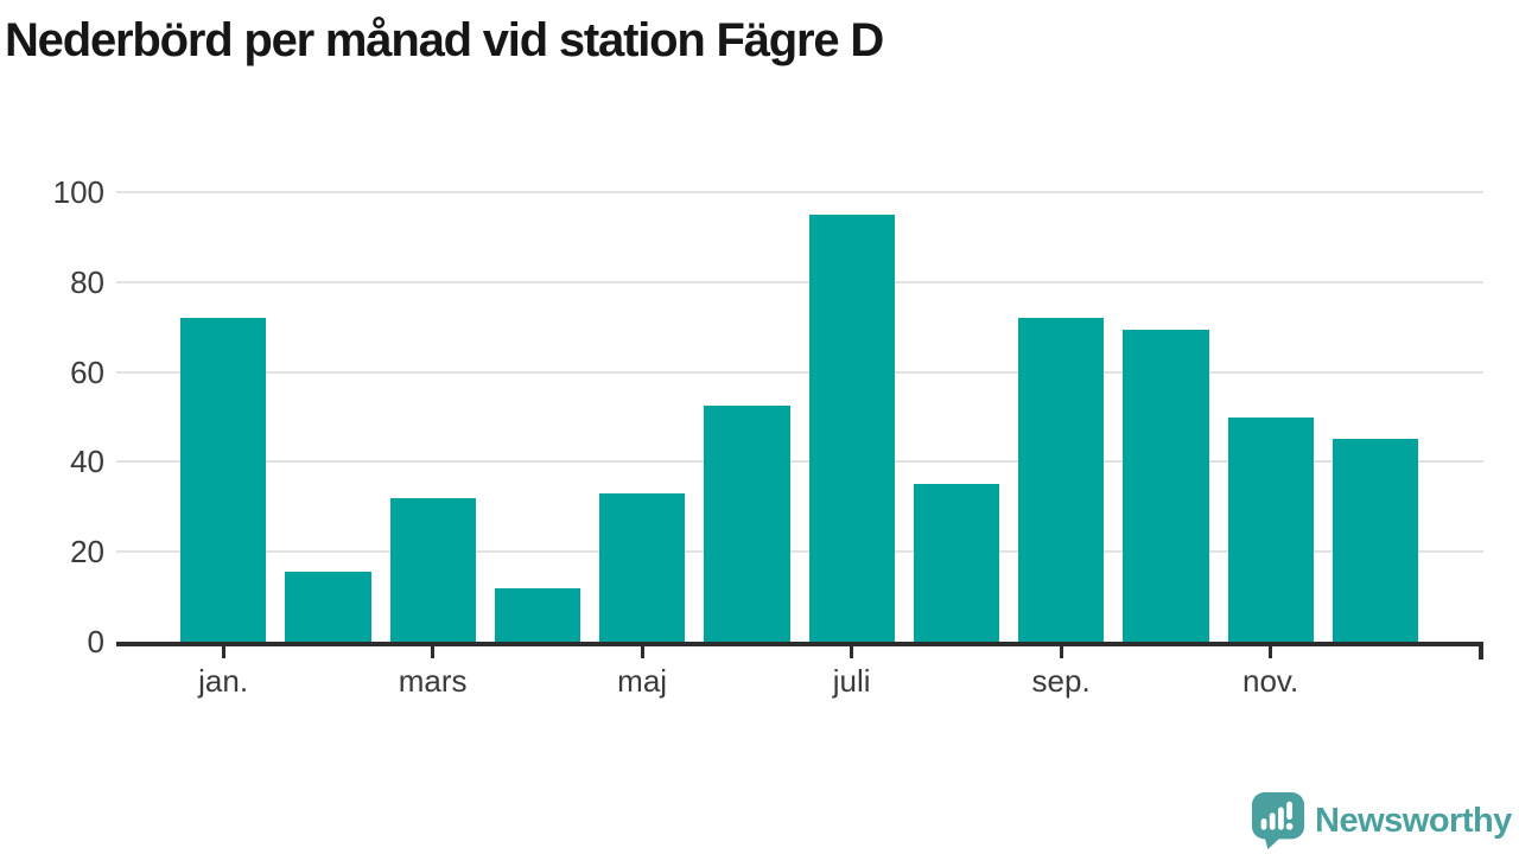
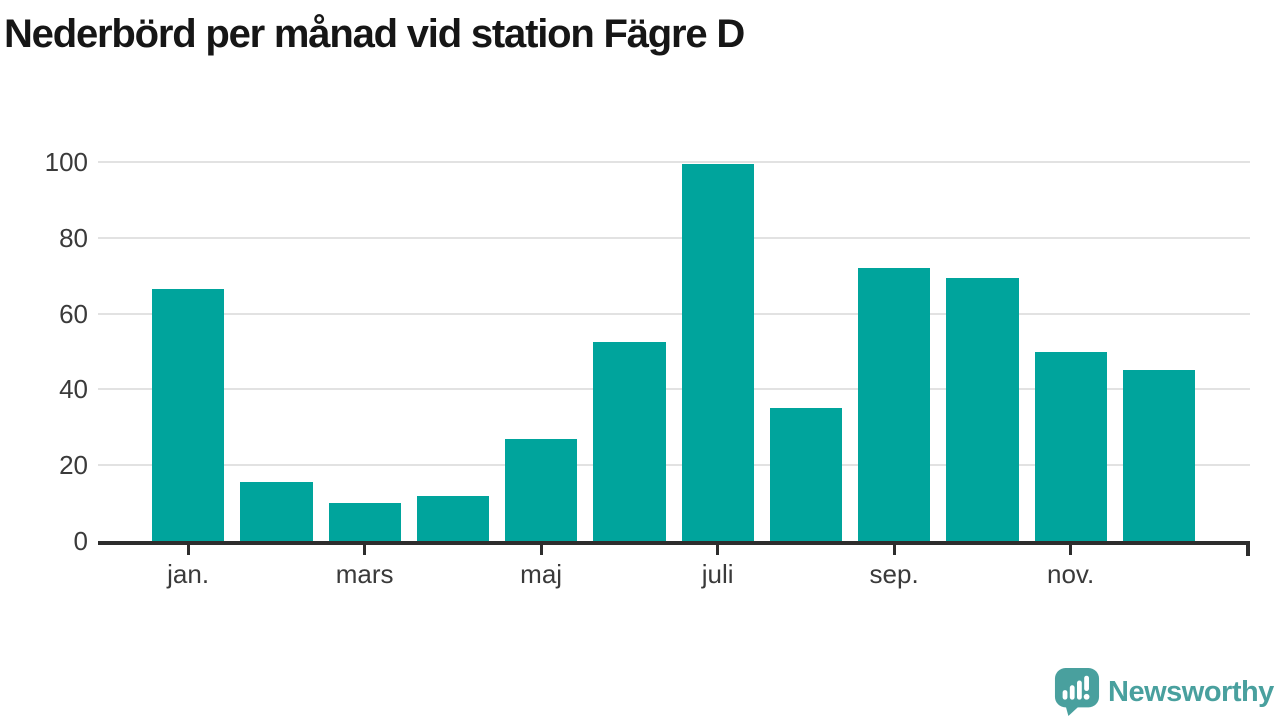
jan.: 72 -> 66
mars: 32 -> 10
maj: 33 -> 27
juli: 95 -> 100
